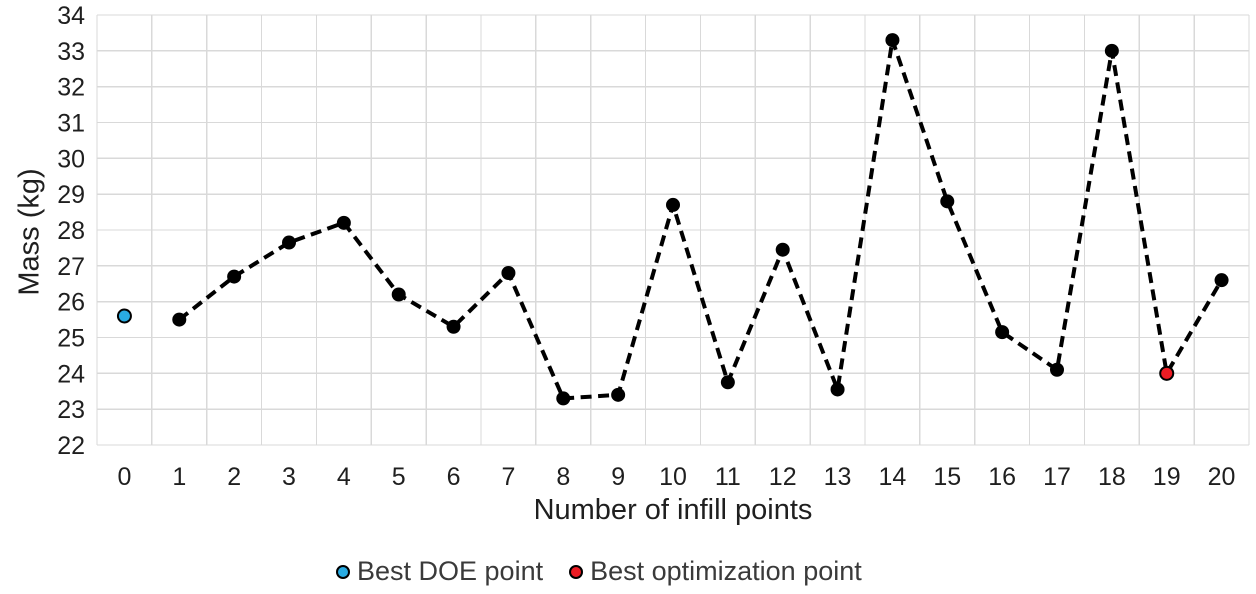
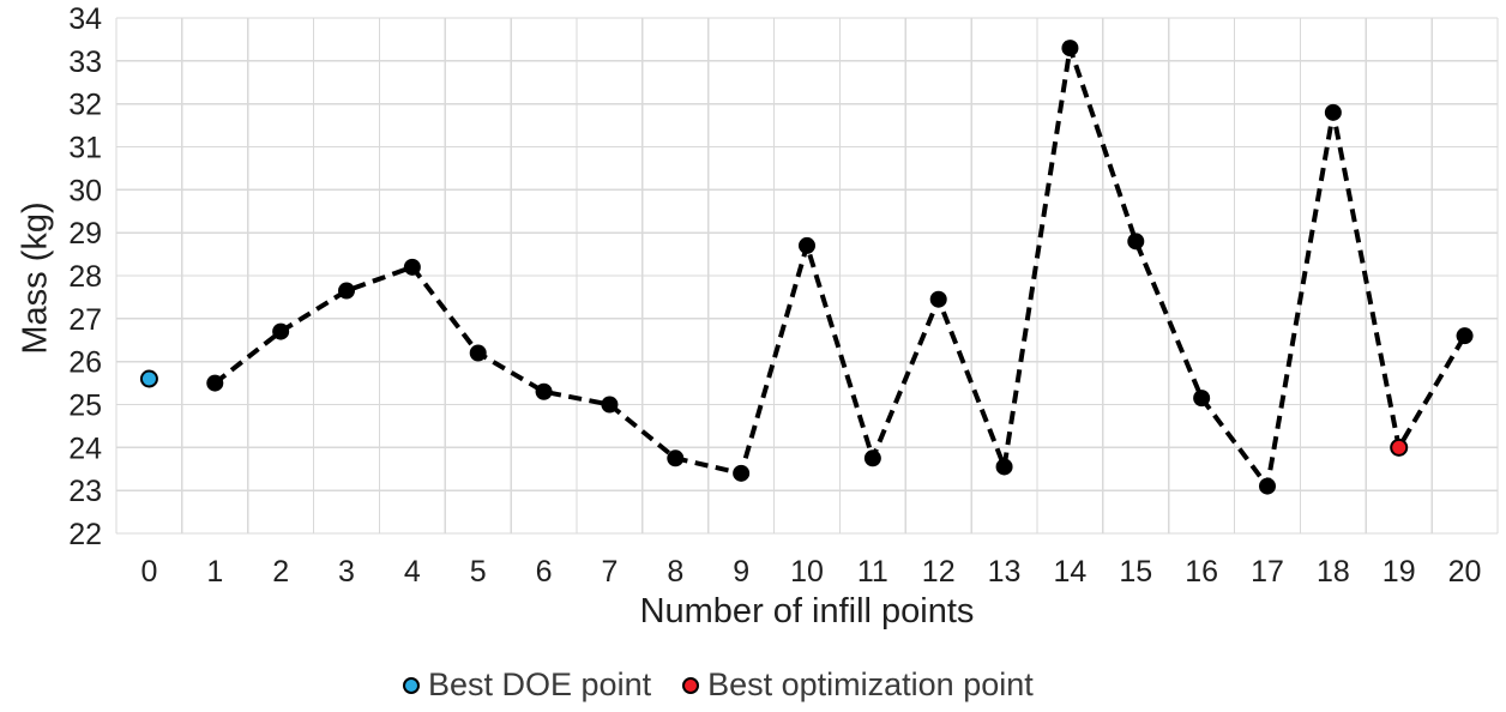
7: 26.8 -> 25.0
8: 23.3 -> 23.8
17: 24.1 -> 23.1
18: 33.0 -> 31.8
